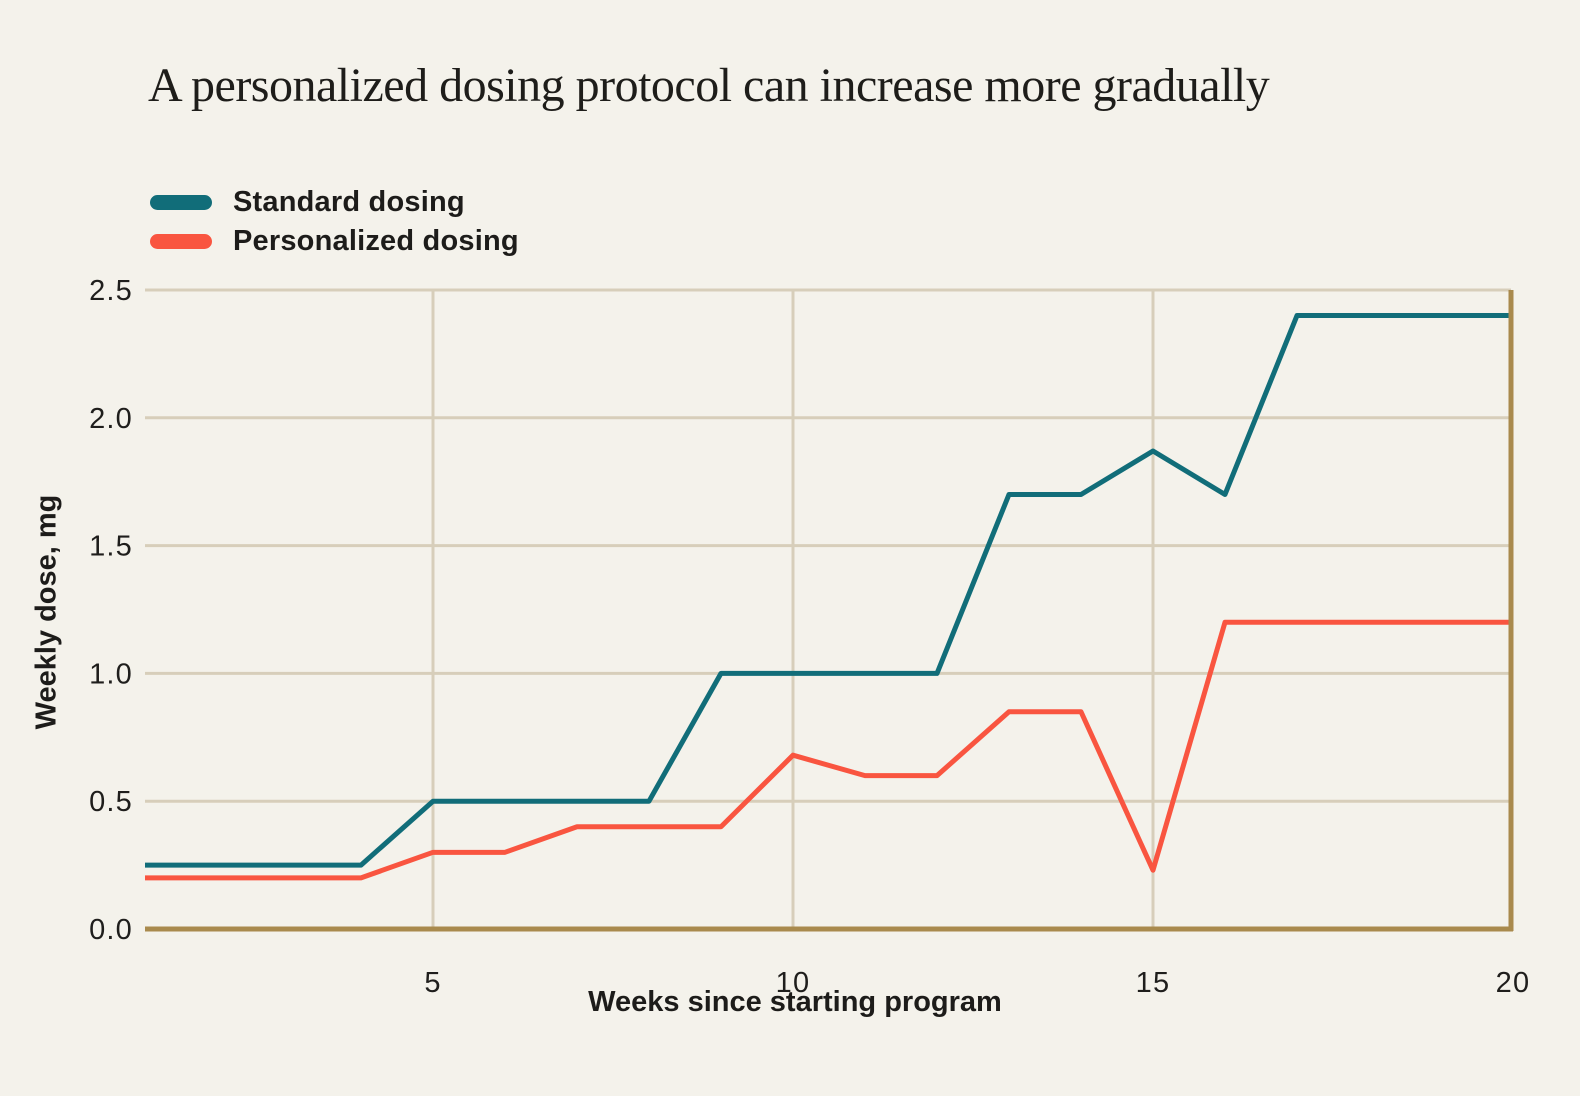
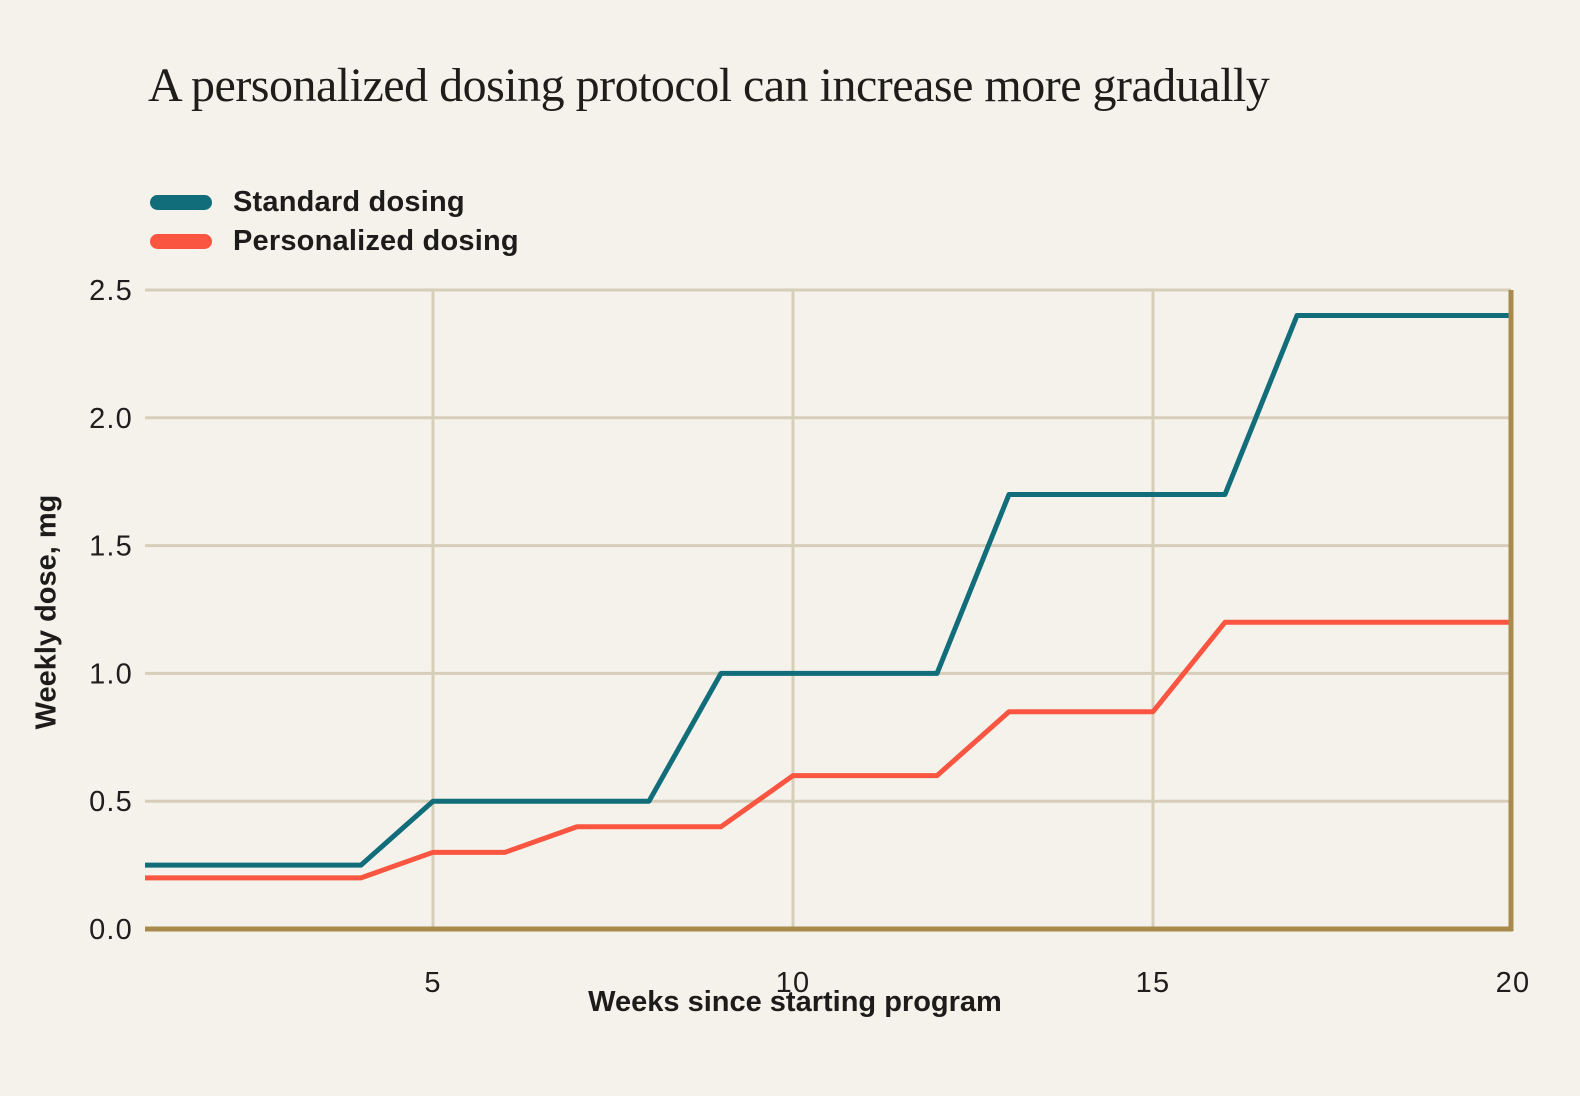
Personalized dosing/10: 0.68 -> 0.60
Standard dosing/15: 1.87 -> 1.70
Personalized dosing/15: 0.23 -> 0.85
